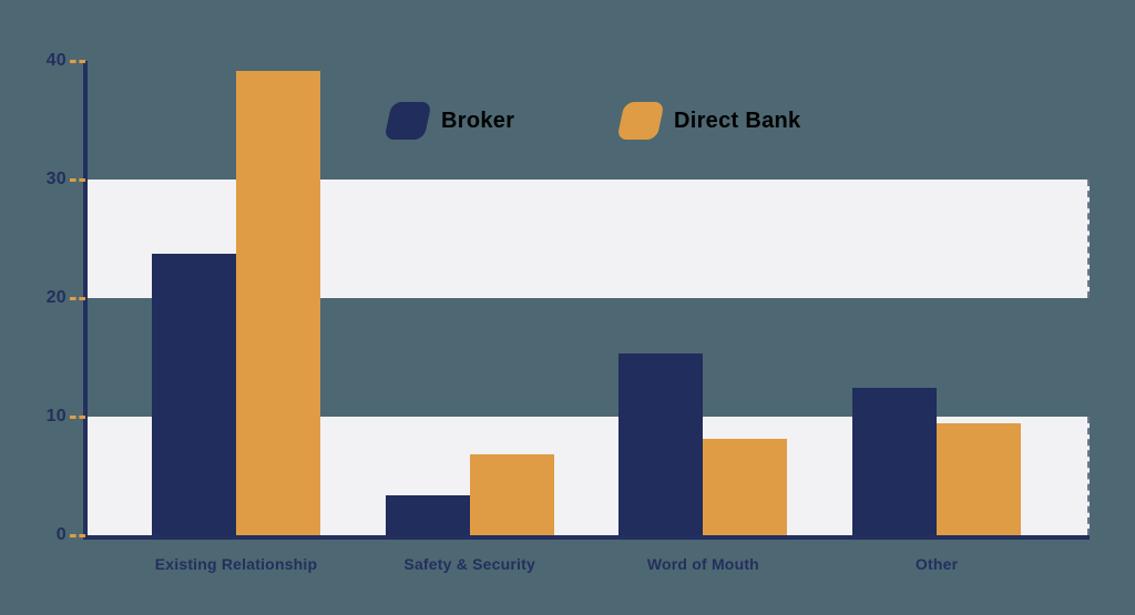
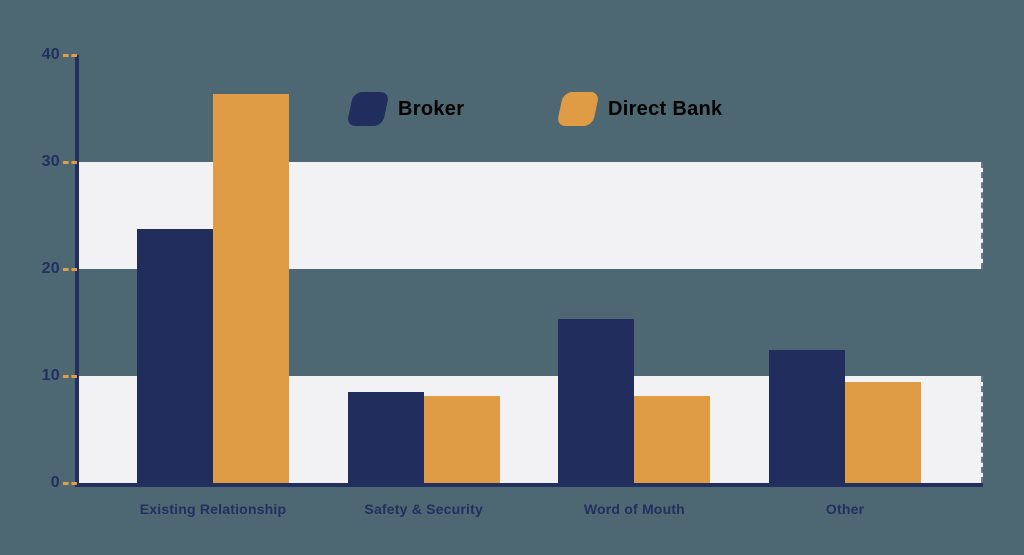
Direct Bank/Existing Relationship: 39.2 -> 36.4
Broker/Safety & Security: 3.4 -> 8.5
Direct Bank/Safety & Security: 6.8 -> 8.1
